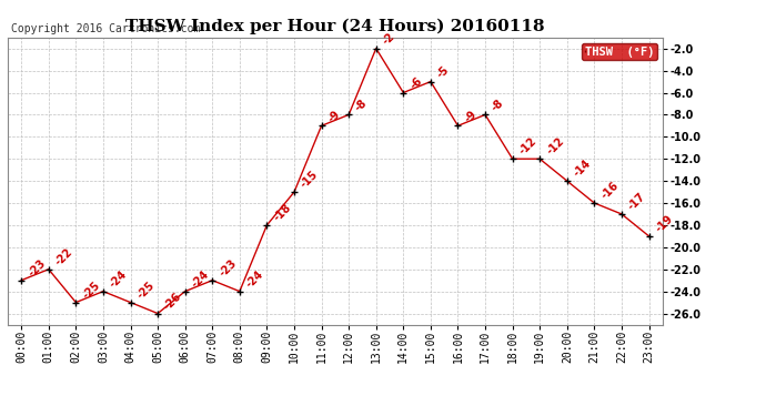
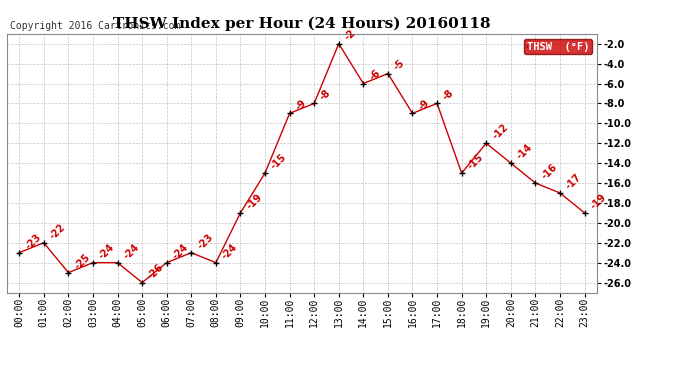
04:00: -25 -> -24
09:00: -18 -> -19
18:00: -12 -> -15
